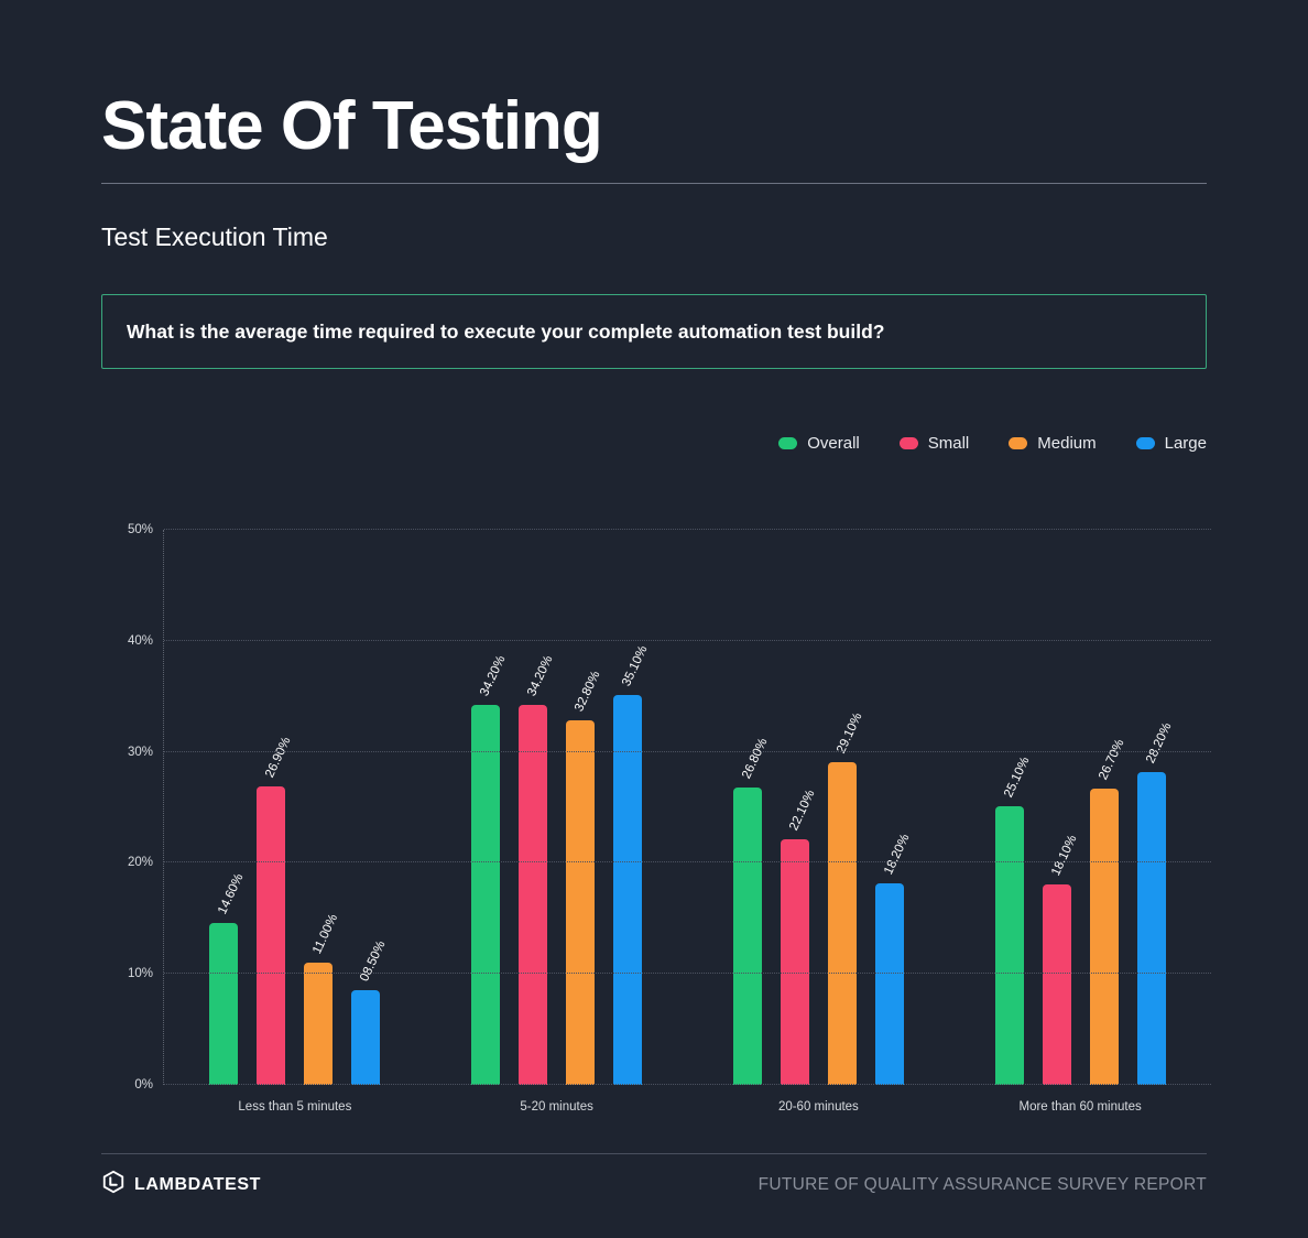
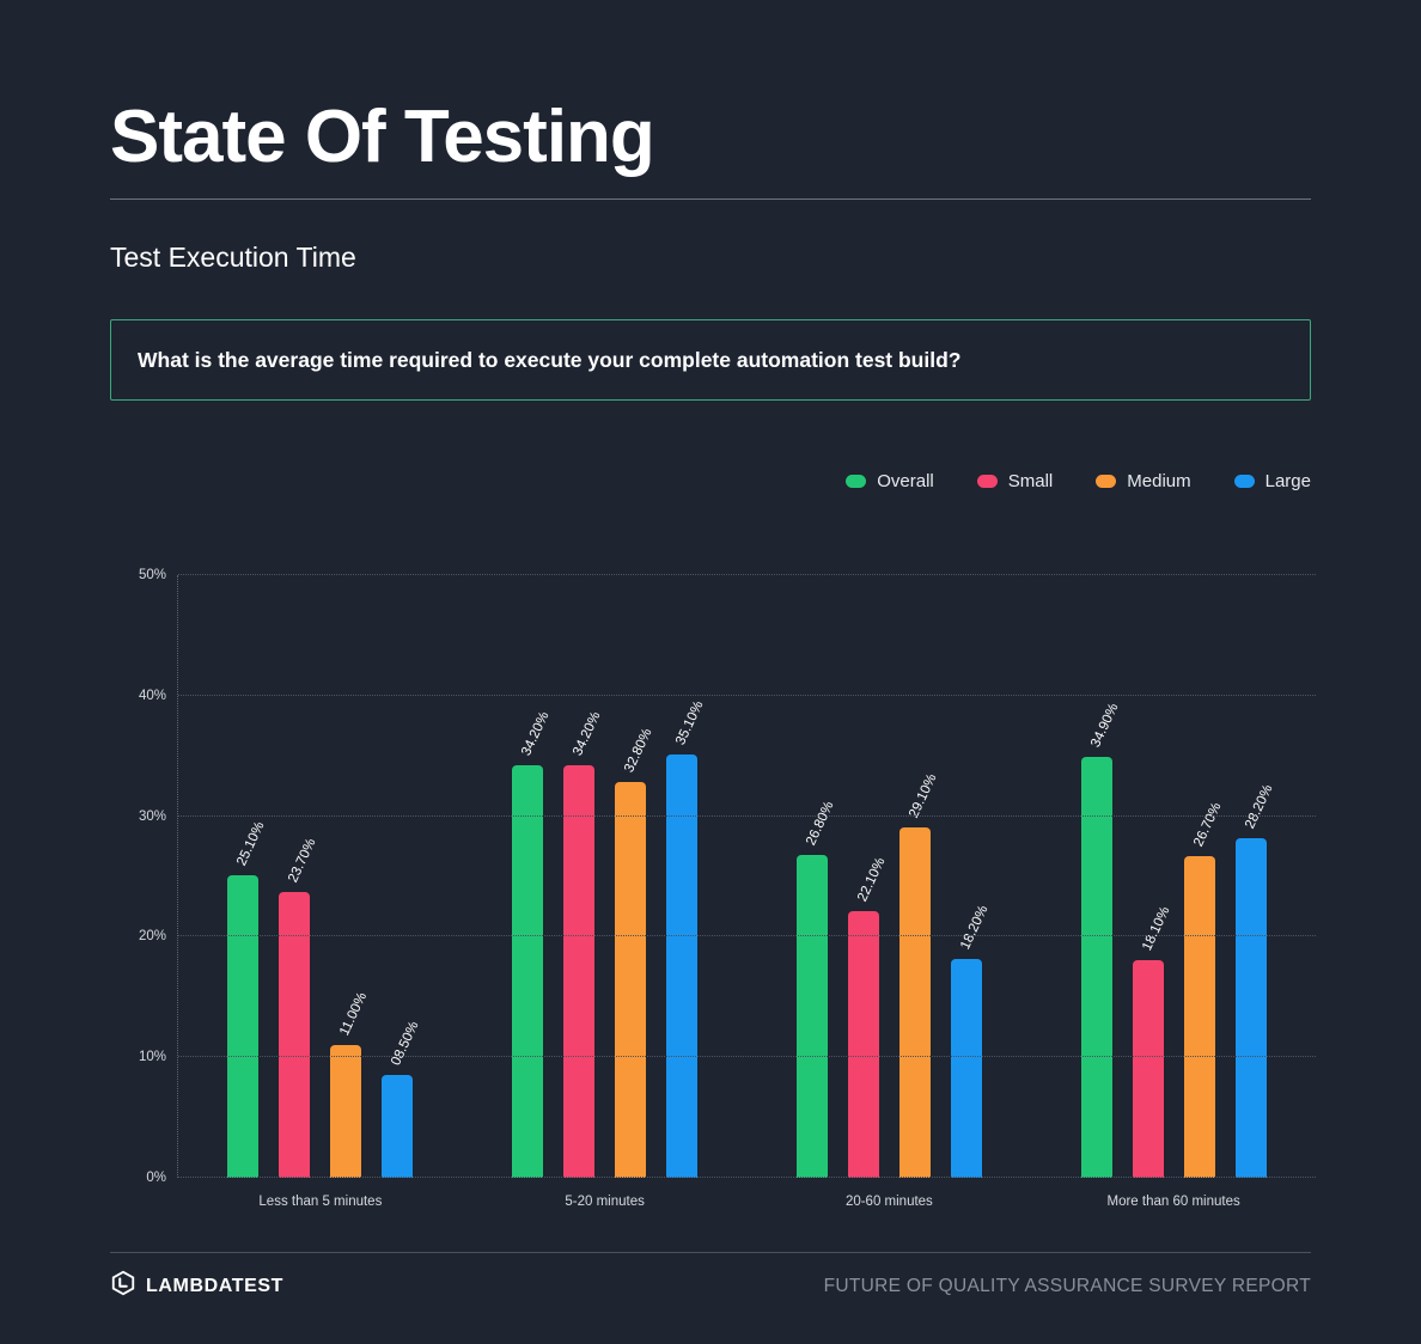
Overall/Less than 5 minutes: 14.60% -> 25.10%
Small/Less than 5 minutes: 26.90% -> 23.70%
Overall/More than 60 minutes: 25.10% -> 34.90%
